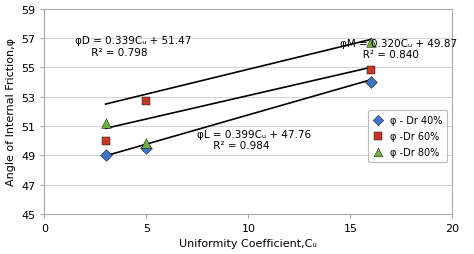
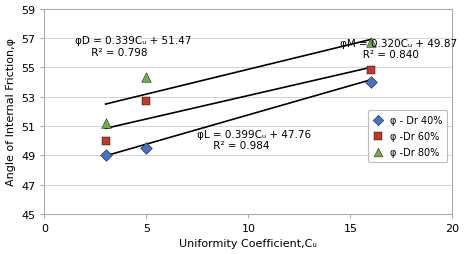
φ -Dr 80%/5: 49.8 -> 54.3
